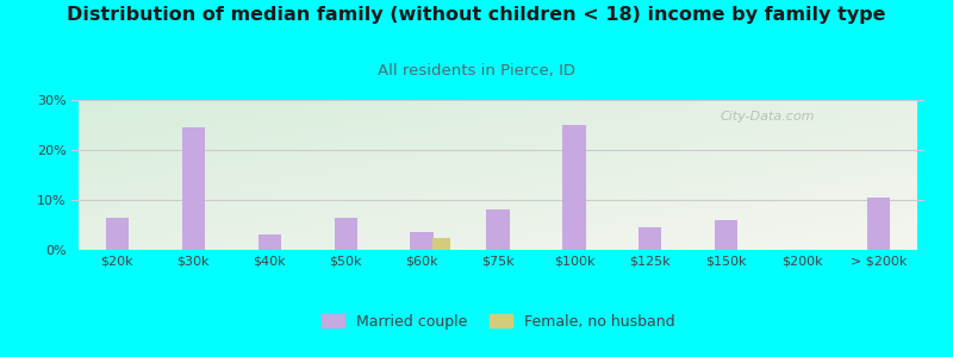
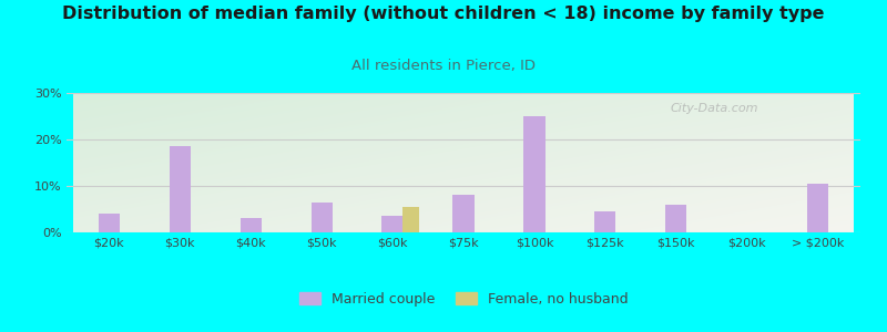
Married couple/$20k: 6.5% -> 4.0%
Married couple/$30k: 24.5% -> 18.5%
Female, no husband/$60k: 2.5% -> 5.5%
